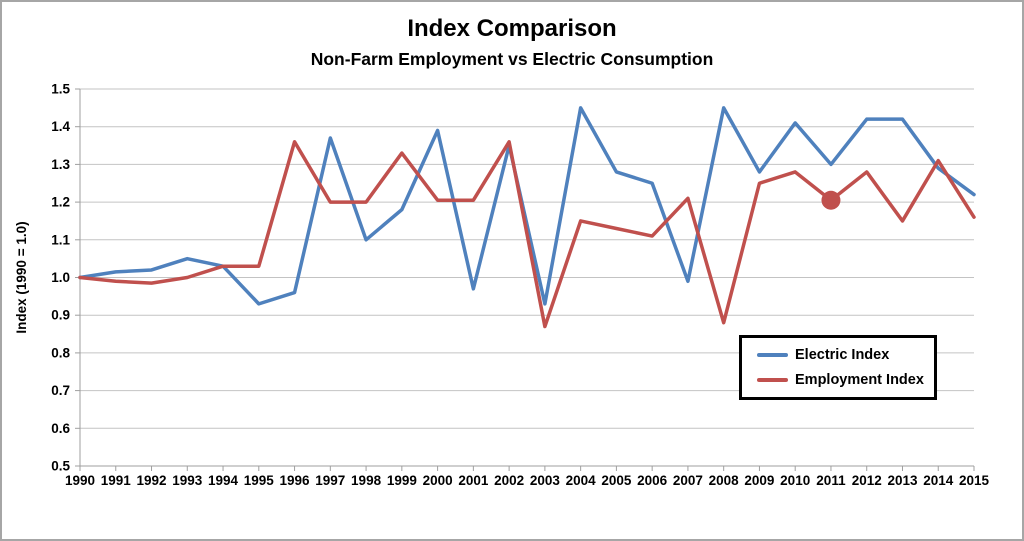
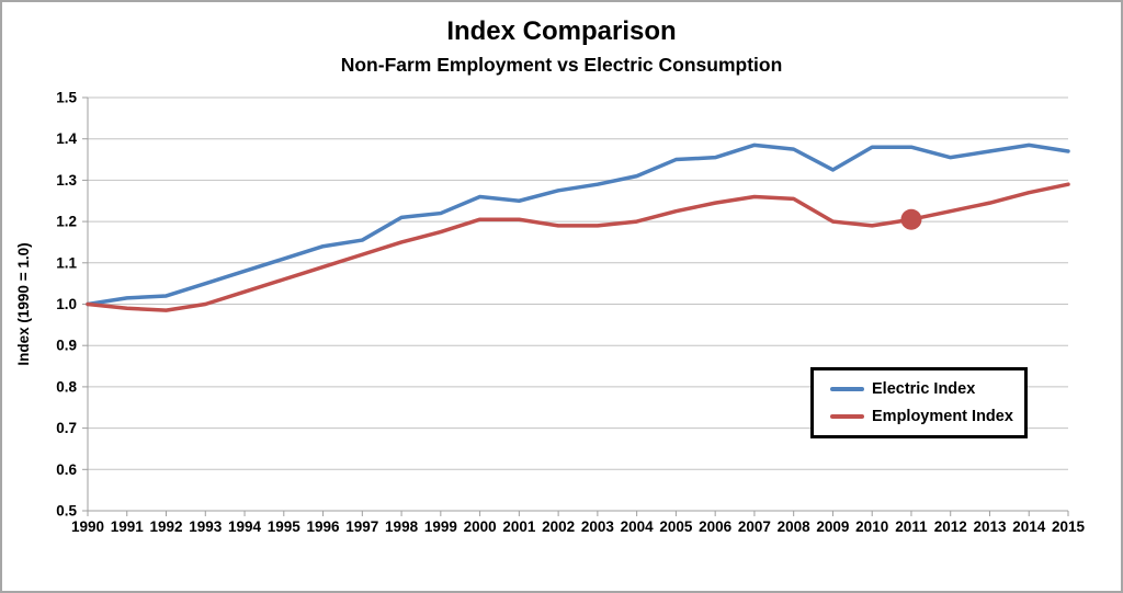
Electric Index/1994: 1.03 -> 1.08
Electric Index/1995: 0.93 -> 1.11
Employment Index/1995: 1.03 -> 1.06
Electric Index/1996: 0.96 -> 1.14
Employment Index/1996: 1.36 -> 1.09
Electric Index/1997: 1.37 -> 1.16
Employment Index/1997: 1.20 -> 1.12
Electric Index/1998: 1.10 -> 1.21
Employment Index/1998: 1.20 -> 1.15
Electric Index/1999: 1.18 -> 1.22
Employment Index/1999: 1.33 -> 1.18
Electric Index/2000: 1.39 -> 1.26
Electric Index/2001: 0.97 -> 1.25
Electric Index/2002: 1.35 -> 1.27
Employment Index/2002: 1.36 -> 1.19
Electric Index/2003: 0.93 -> 1.29
Employment Index/2003: 0.87 -> 1.19
Electric Index/2004: 1.45 -> 1.31
Employment Index/2004: 1.15 -> 1.20
Electric Index/2005: 1.28 -> 1.35
Employment Index/2005: 1.13 -> 1.23
Electric Index/2006: 1.25 -> 1.35
Employment Index/2006: 1.11 -> 1.25
Electric Index/2007: 0.99 -> 1.39
Employment Index/2007: 1.21 -> 1.26
Electric Index/2008: 1.45 -> 1.38
Employment Index/2008: 0.88 -> 1.25
Electric Index/2009: 1.28 -> 1.32
Employment Index/2009: 1.25 -> 1.20
Electric Index/2010: 1.41 -> 1.38
Employment Index/2010: 1.28 -> 1.19
Electric Index/2011: 1.30 -> 1.38
Electric Index/2012: 1.42 -> 1.35
Employment Index/2012: 1.28 -> 1.23
Electric Index/2013: 1.42 -> 1.37
Employment Index/2013: 1.15 -> 1.25
Electric Index/2014: 1.29 -> 1.39
Employment Index/2014: 1.31 -> 1.27
Electric Index/2015: 1.22 -> 1.37
Employment Index/2015: 1.16 -> 1.29
